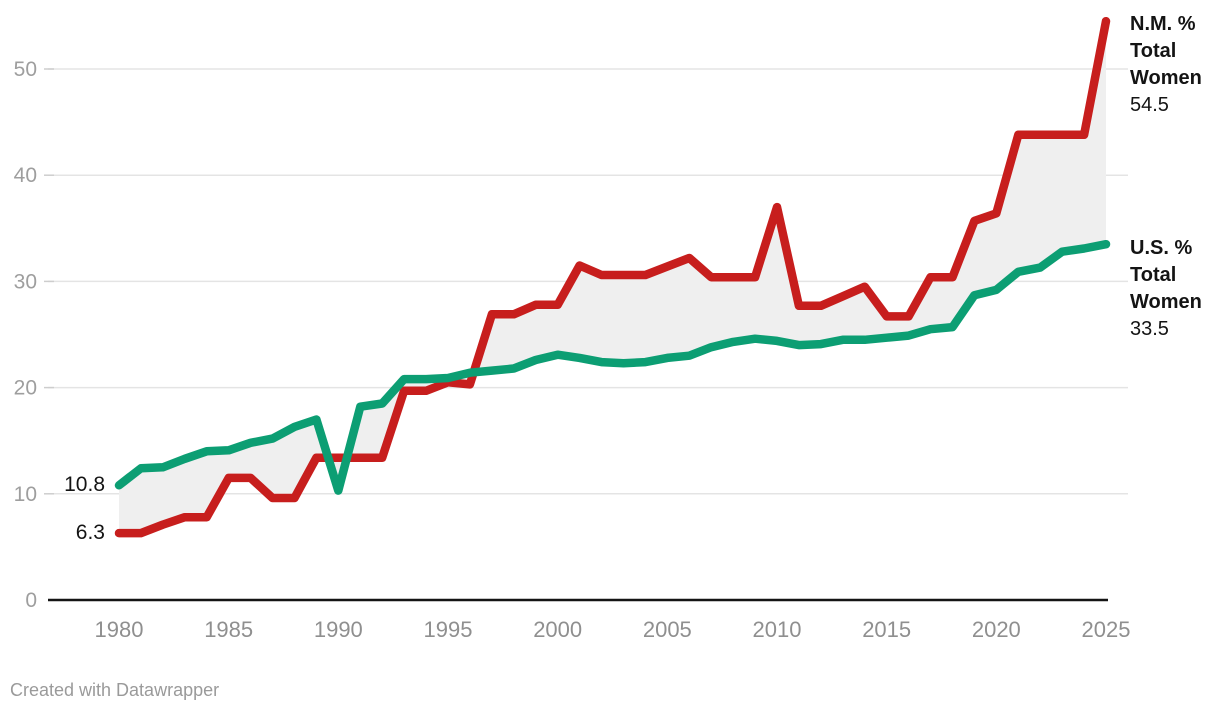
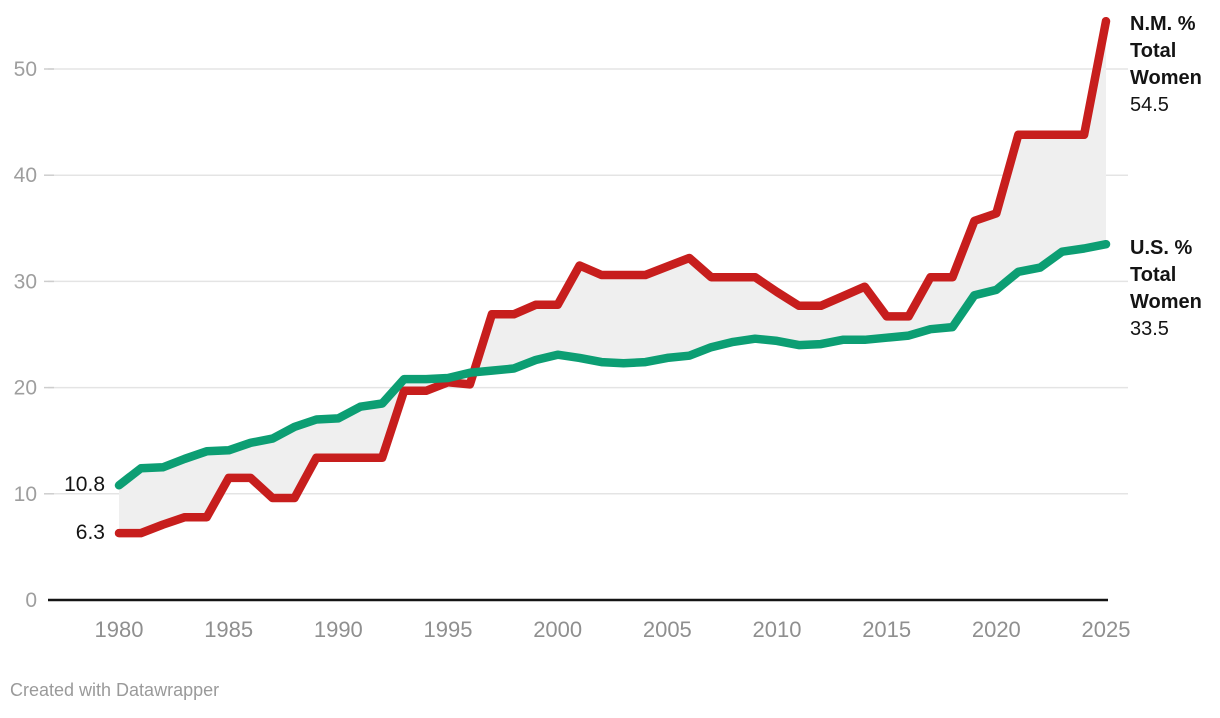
U.S. % Total Women/1990: 10.3 -> 17.1
N.M. % Total Women/2010: 37.0 -> 29.0
